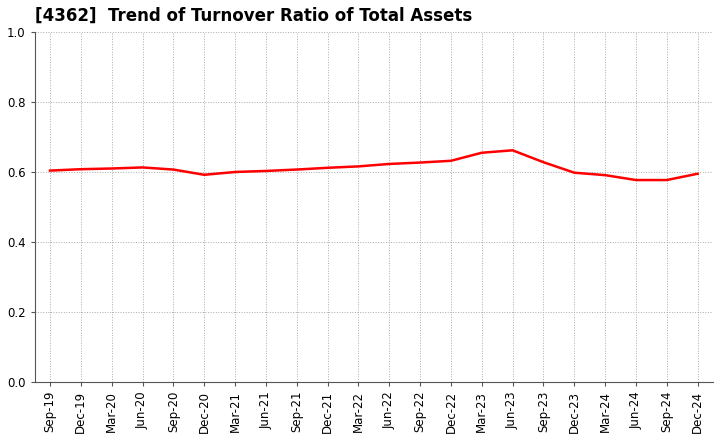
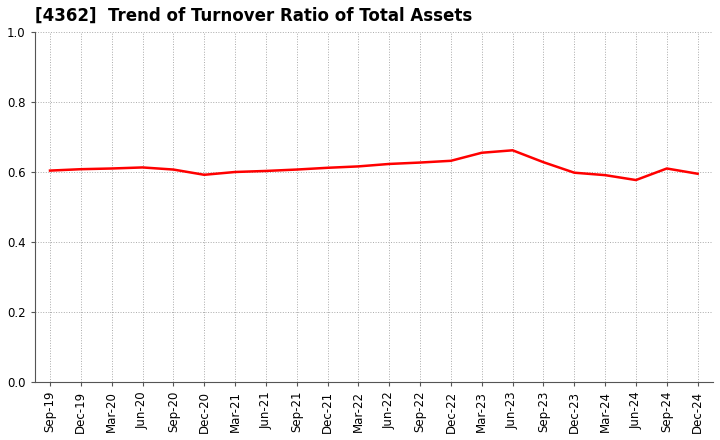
Sep-24: 0.577 -> 0.610
